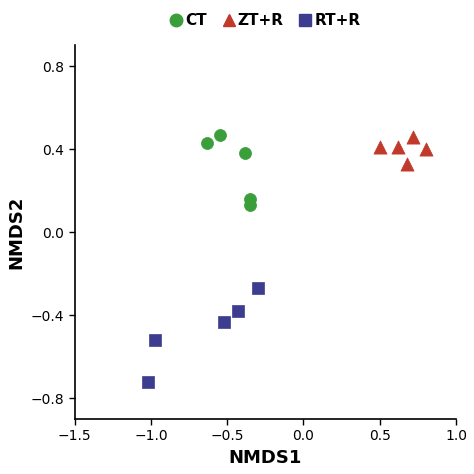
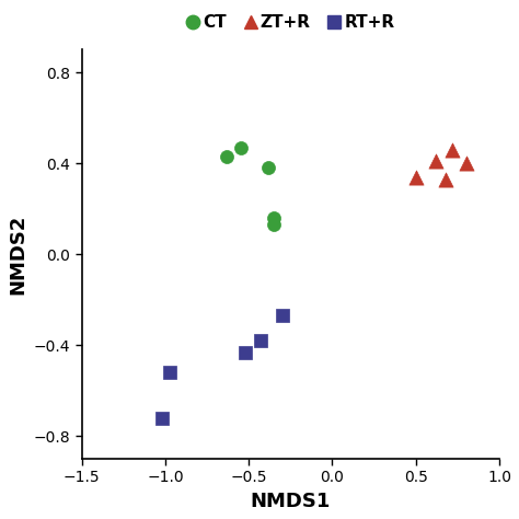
ZT+R/0.5: 0.41 -> 0.34
